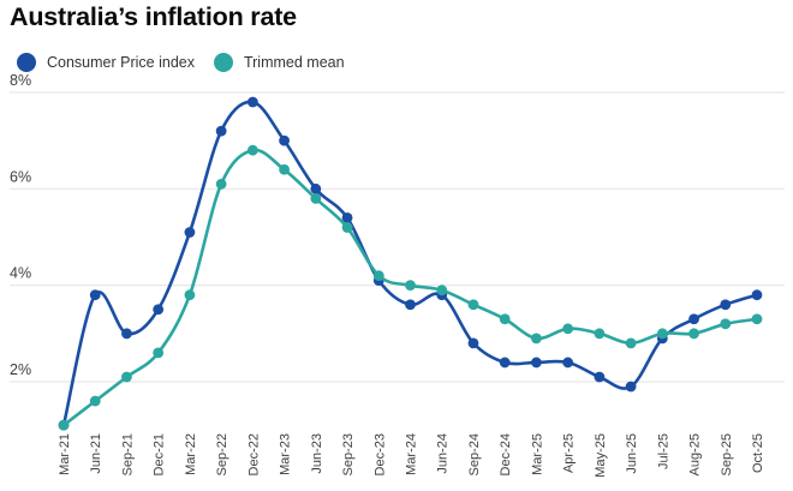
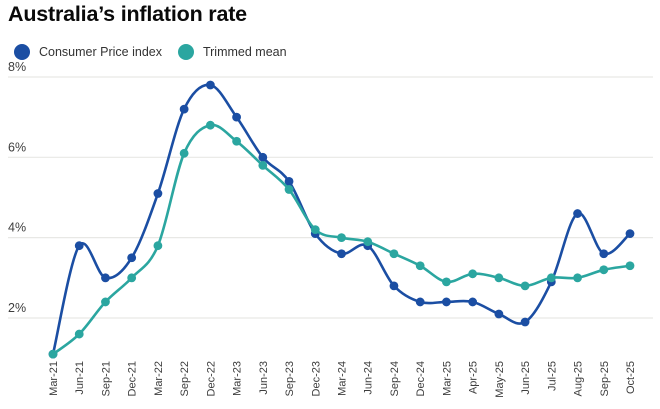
Trimmed mean/Sep-21: 2.1% -> 2.4%
Trimmed mean/Dec-21: 2.6% -> 3.0%
Consumer Price index/Aug-25: 3.3% -> 4.6%
Consumer Price index/Oct-25: 3.8% -> 4.1%
